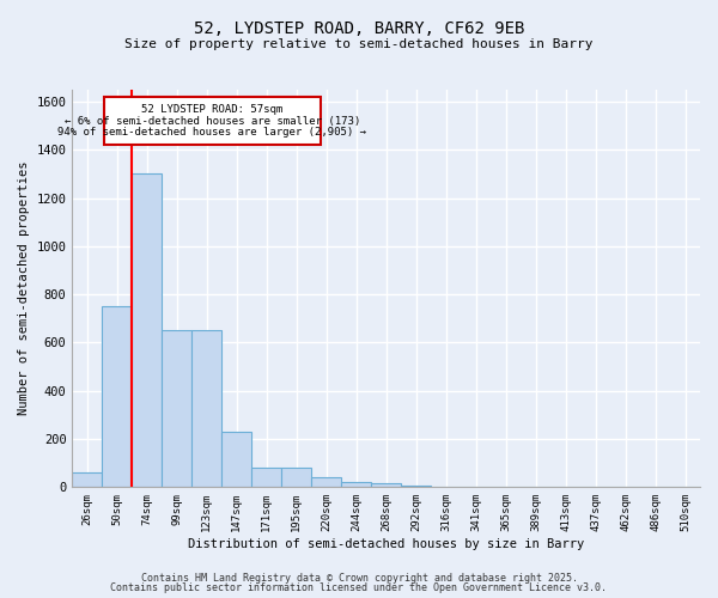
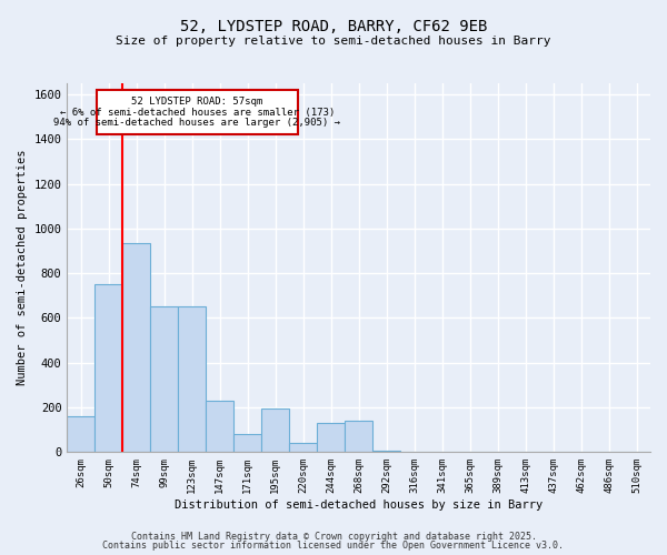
26sqm: 60 -> 160
74sqm: 1300 -> 935
195sqm: 80 -> 195
244sqm: 20 -> 130
268sqm: 15 -> 140
